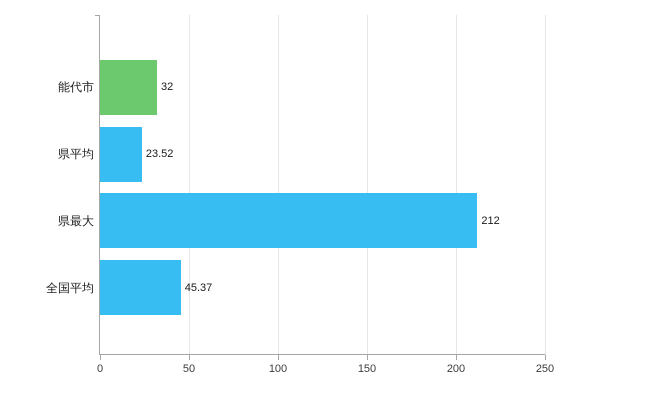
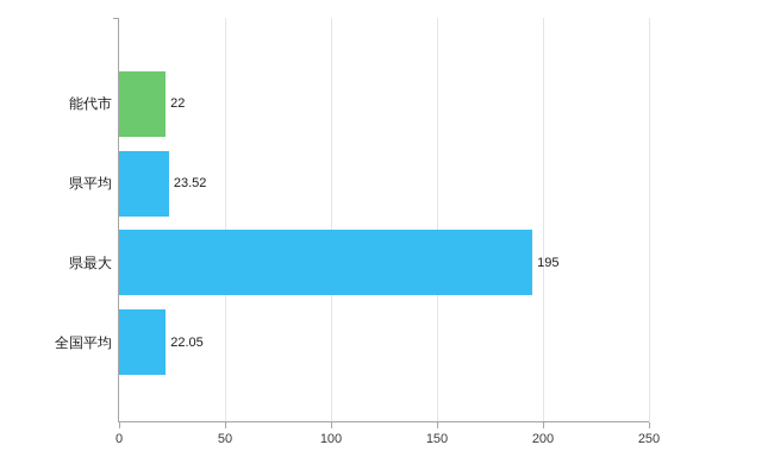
能代市: 32 -> 22
県最大: 212 -> 195
全国平均: 45.37 -> 22.05
